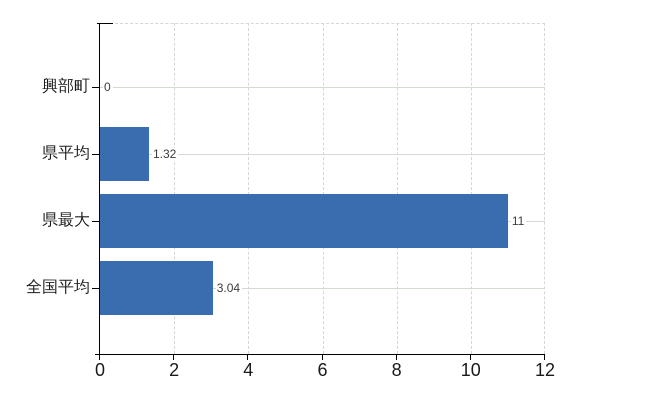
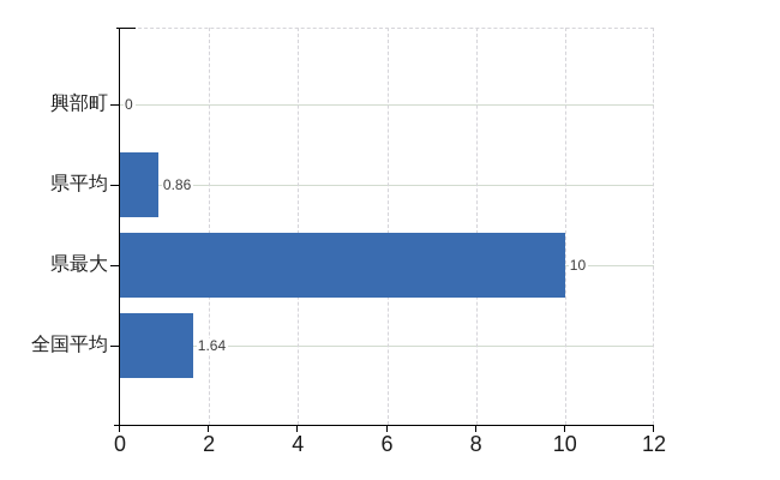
県平均: 1.32 -> 0.86
県最大: 11 -> 10
全国平均: 3.04 -> 1.64
